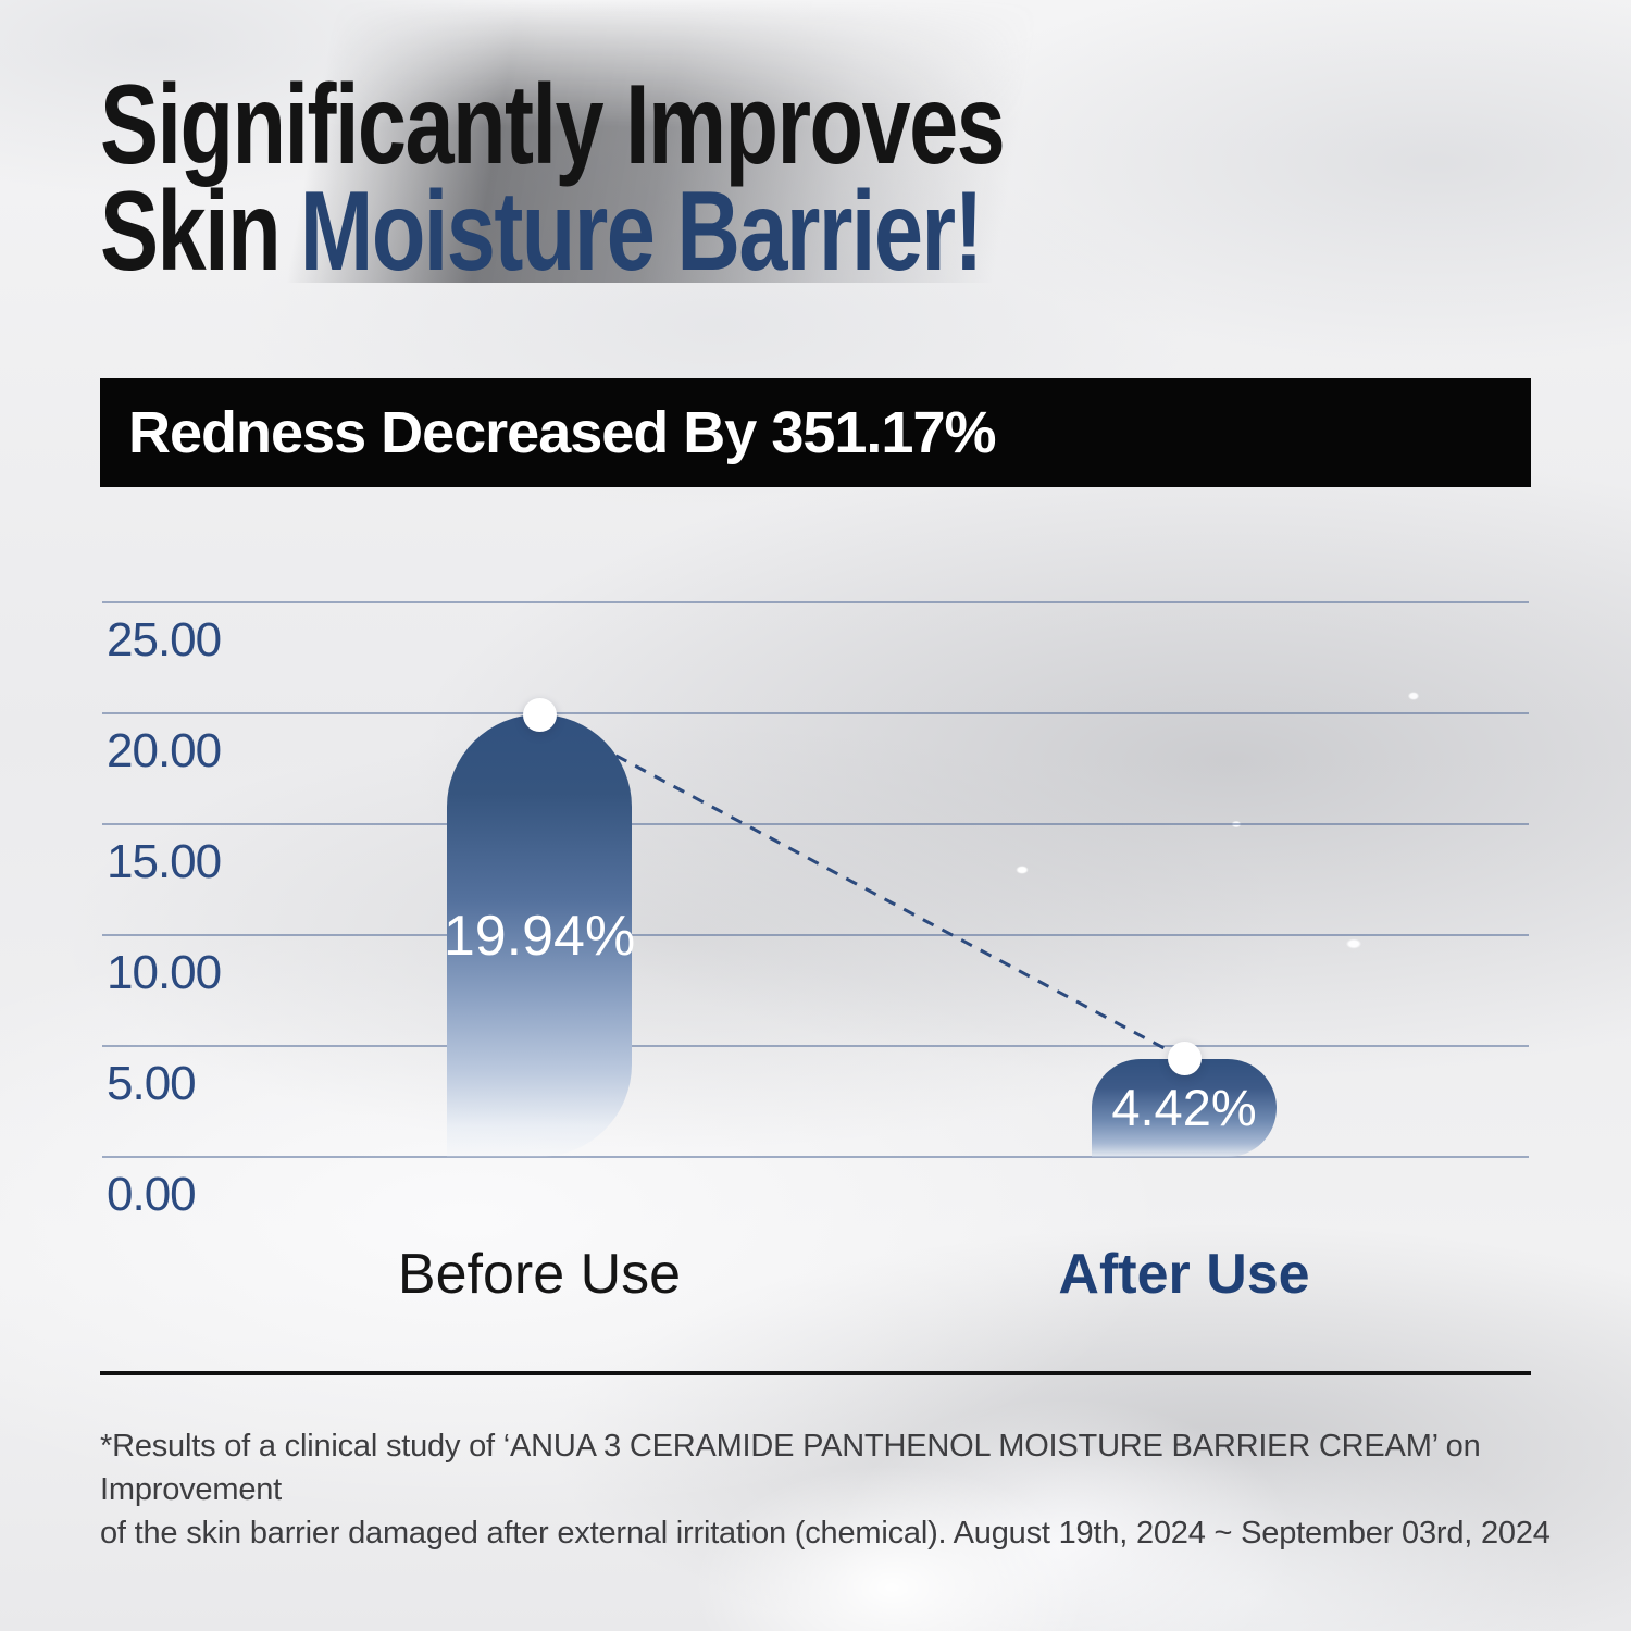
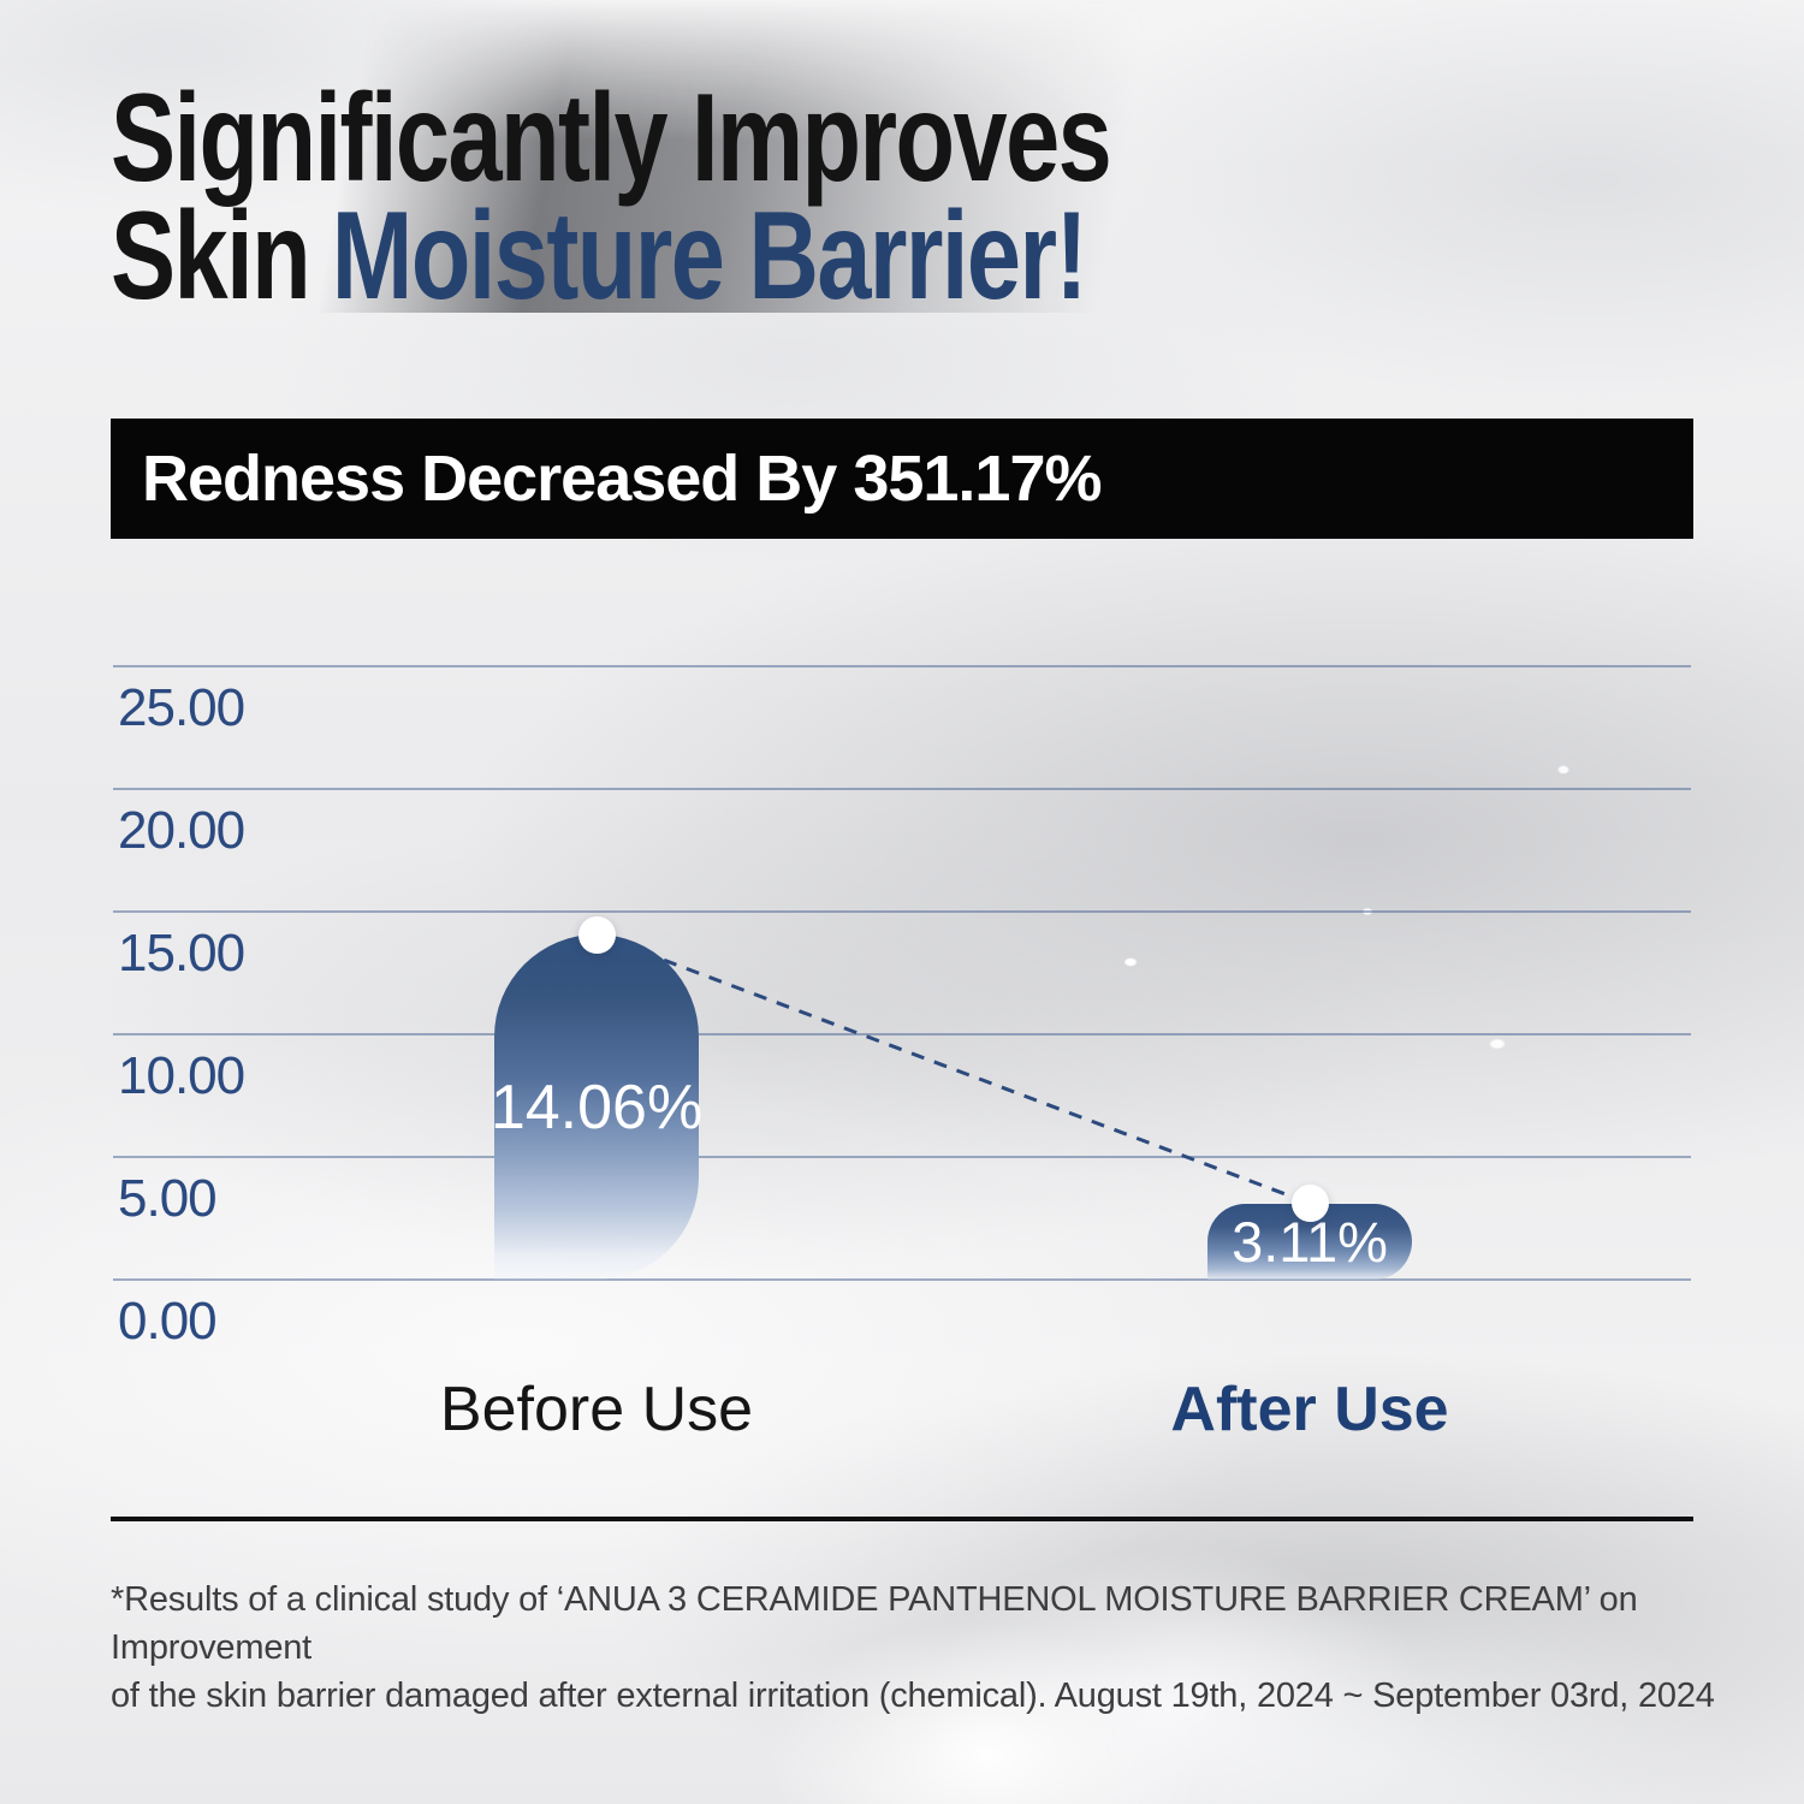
Before Use: 19.94% -> 14.06%
After Use: 4.42% -> 3.11%
